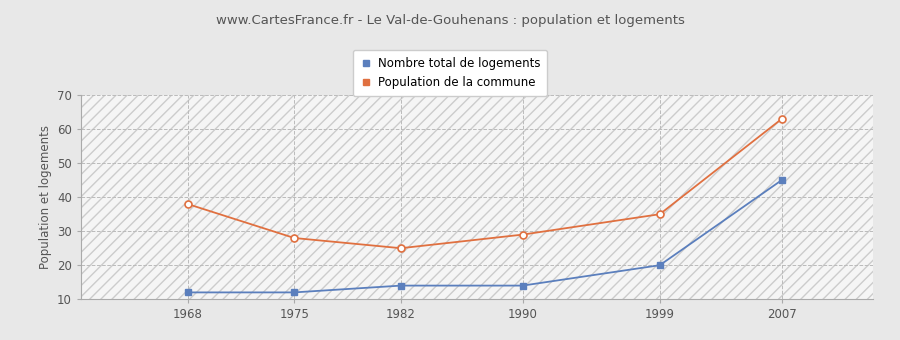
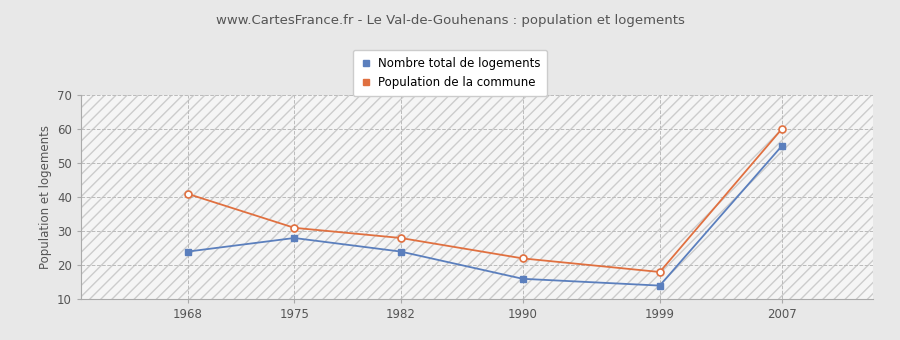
Nombre total de logements/1968: 12 -> 24
Population de la commune/1968: 38 -> 41
Nombre total de logements/1975: 12 -> 28
Population de la commune/1975: 28 -> 31
Nombre total de logements/1982: 14 -> 24
Population de la commune/1982: 25 -> 28
Nombre total de logements/1990: 14 -> 16
Population de la commune/1990: 29 -> 22
Nombre total de logements/1999: 20 -> 14
Population de la commune/1999: 35 -> 18
Nombre total de logements/2007: 45 -> 55
Population de la commune/2007: 63 -> 60
